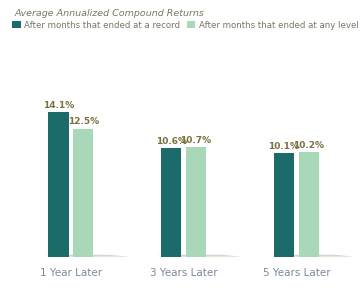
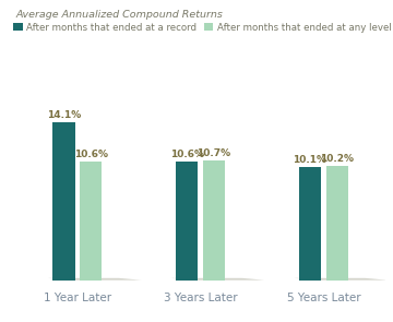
After months that ended at any level/1 Year Later: 12.5% -> 10.6%
